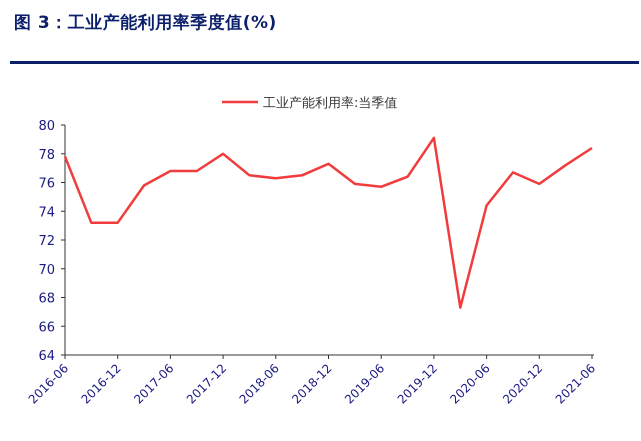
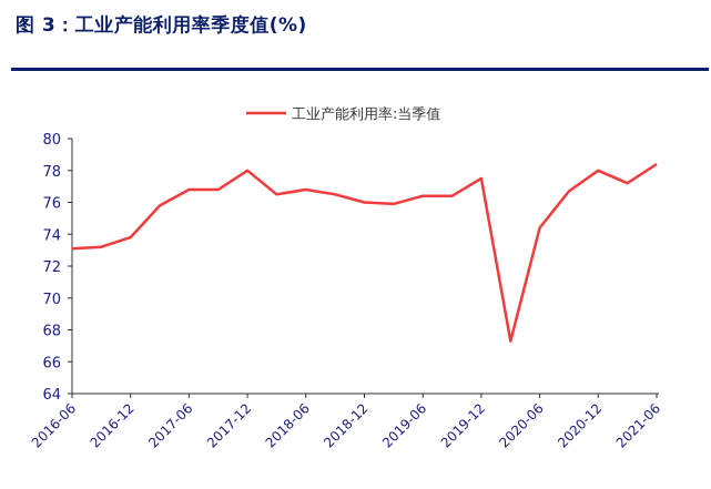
2016-06: 77.8 -> 73.1
2016-12: 73.2 -> 73.8
2018-06: 76.3 -> 76.8
2018-12: 77.3 -> 76.0
2019-06: 75.7 -> 76.4
2019-12: 79.1 -> 77.5
2020-12: 75.9 -> 78.0
